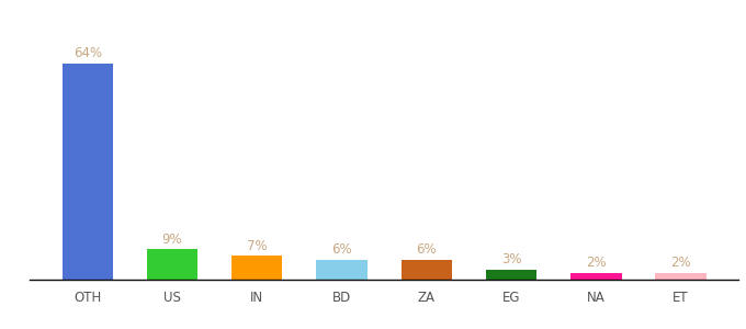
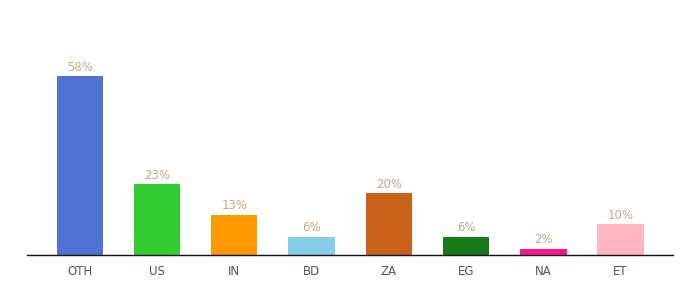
OTH: 64% -> 58%
US: 9% -> 23%
IN: 7% -> 13%
ZA: 6% -> 20%
EG: 3% -> 6%
ET: 2% -> 10%
